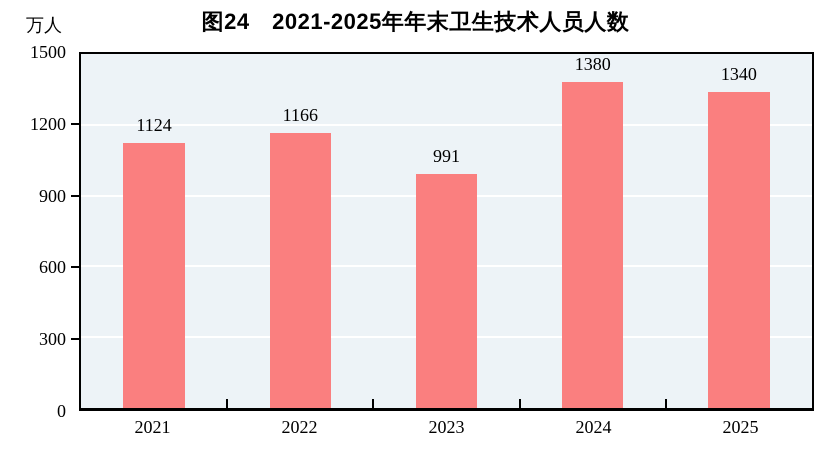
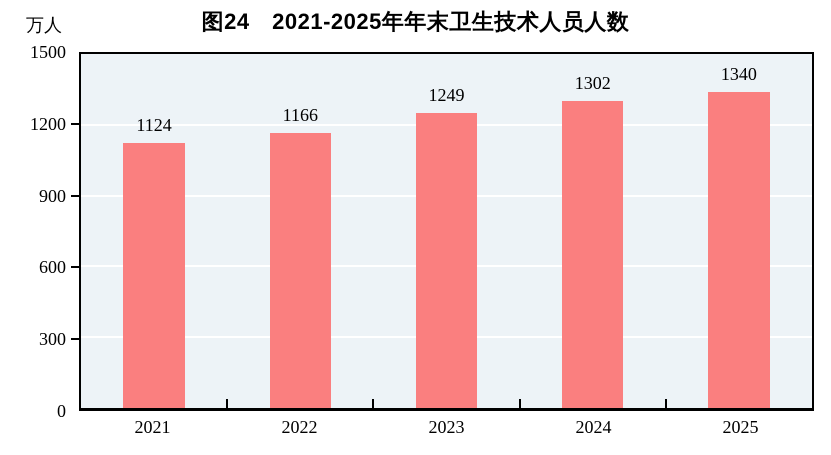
2023: 991 -> 1249
2024: 1380 -> 1302
